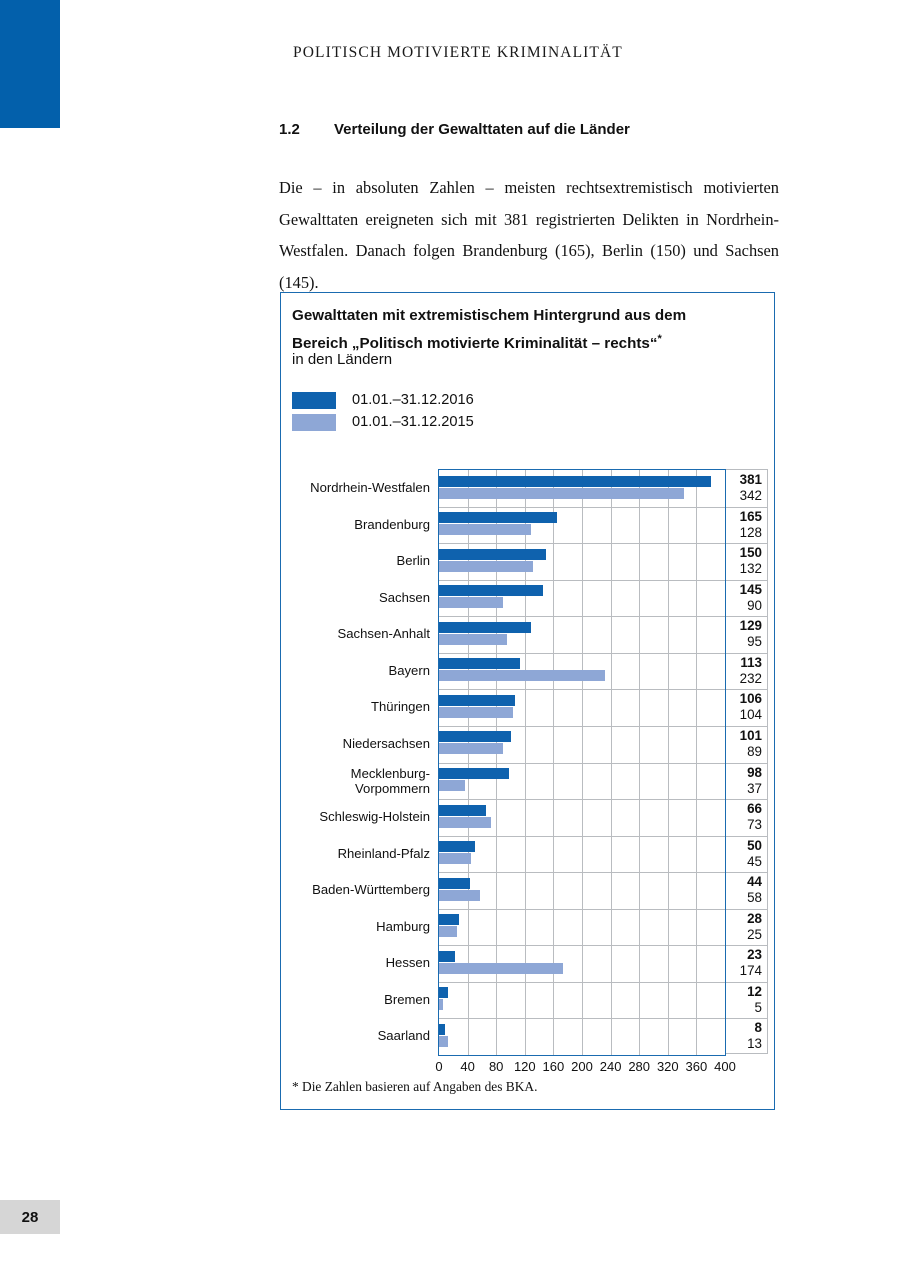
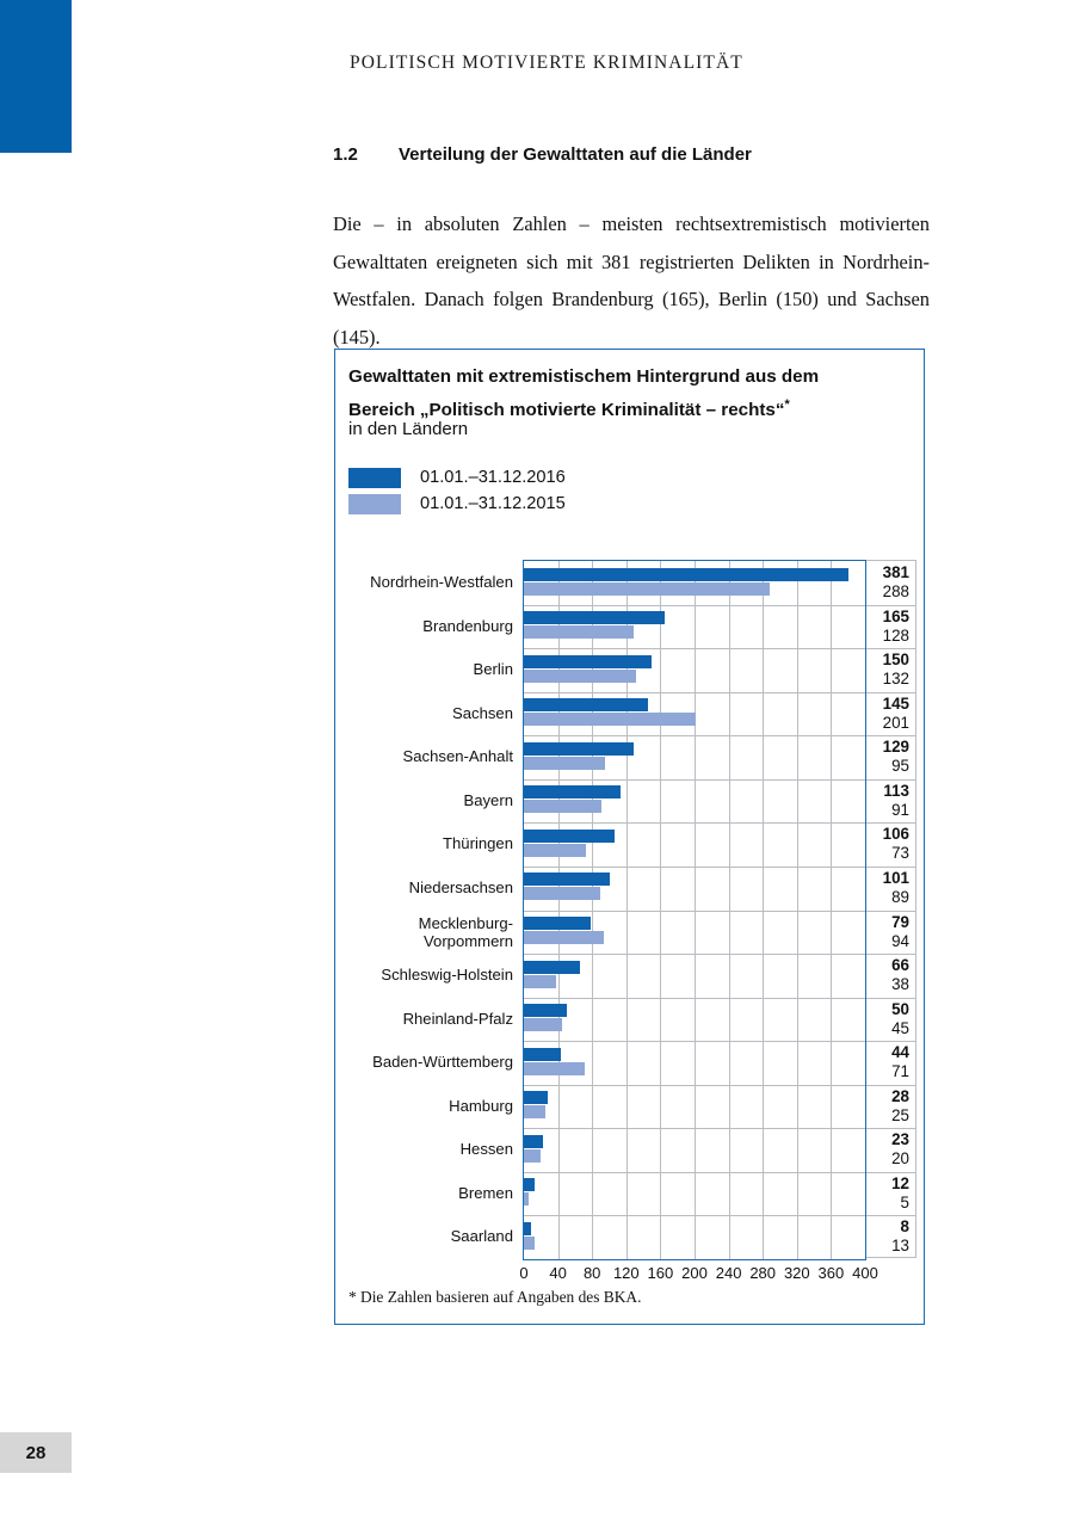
01.01.–31.12.2015/Nordrhein-Westfalen: 342 -> 288
01.01.–31.12.2015/Sachsen: 90 -> 201
01.01.–31.12.2015/Bayern: 232 -> 91
01.01.–31.12.2015/Thüringen: 104 -> 73
01.01.–31.12.2016/Mecklenburg-Vorpommern: 98 -> 79
01.01.–31.12.2015/Mecklenburg-Vorpommern: 37 -> 94
01.01.–31.12.2015/Schleswig-Holstein: 73 -> 38
01.01.–31.12.2015/Baden-Württemberg: 58 -> 71
01.01.–31.12.2015/Hessen: 174 -> 20
